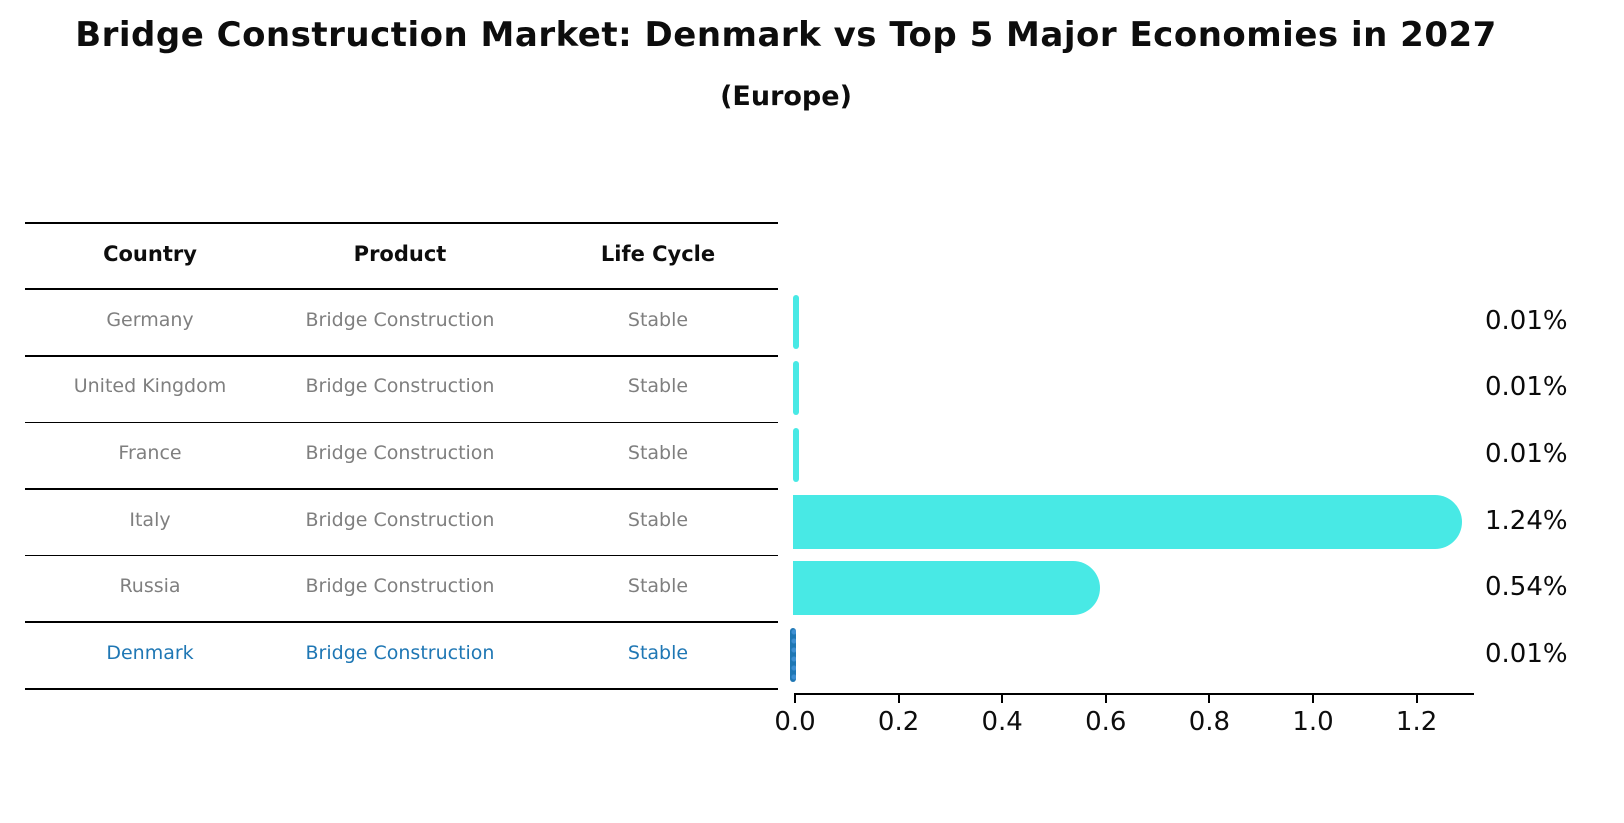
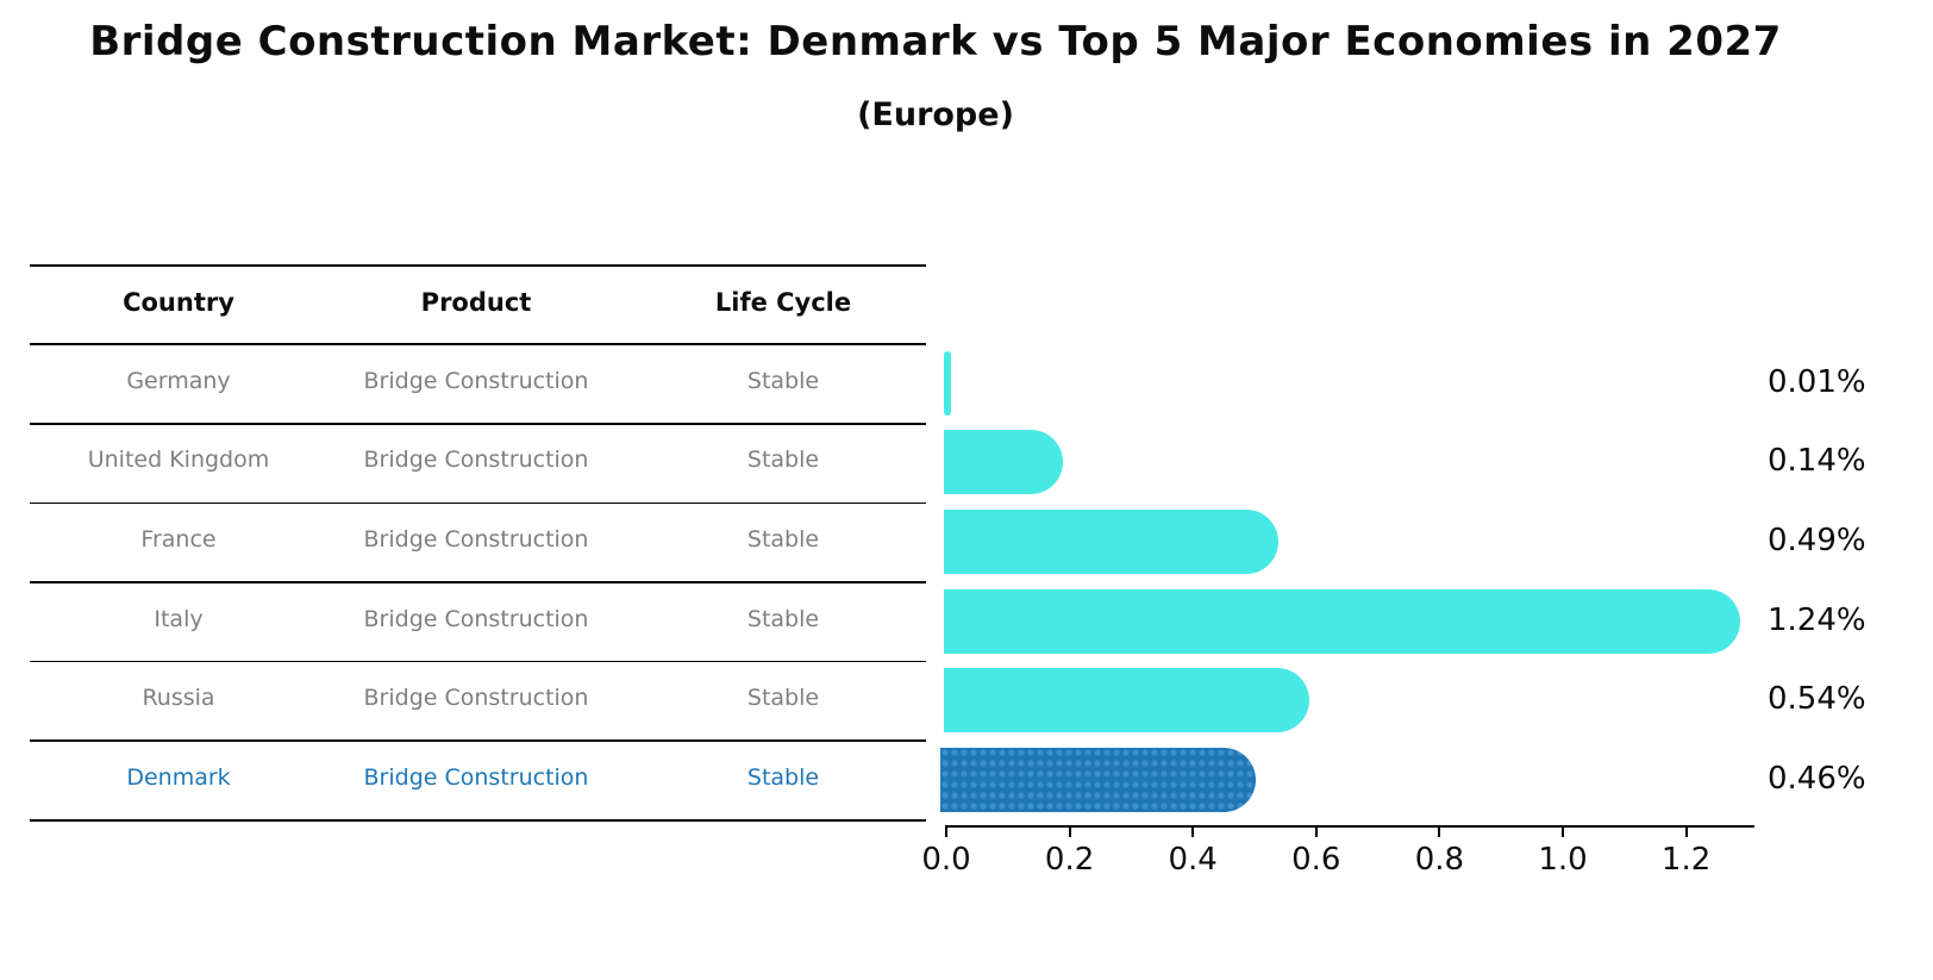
United Kingdom: 0.01% -> 0.14%
France: 0.01% -> 0.49%
Denmark: 0.01% -> 0.46%
